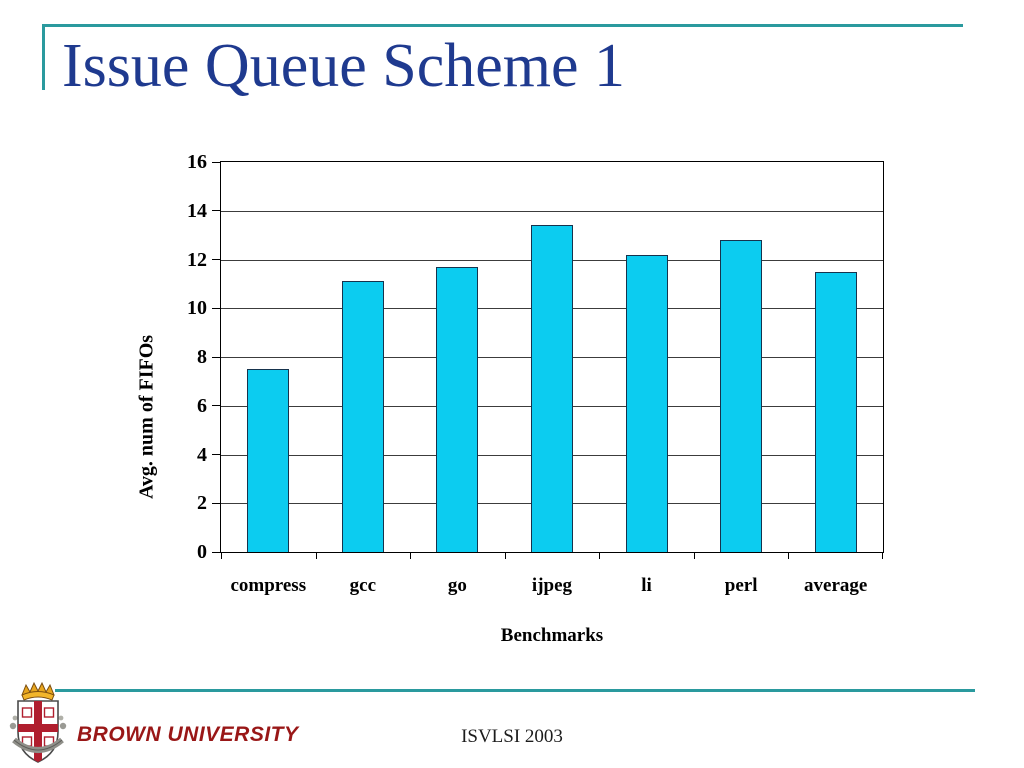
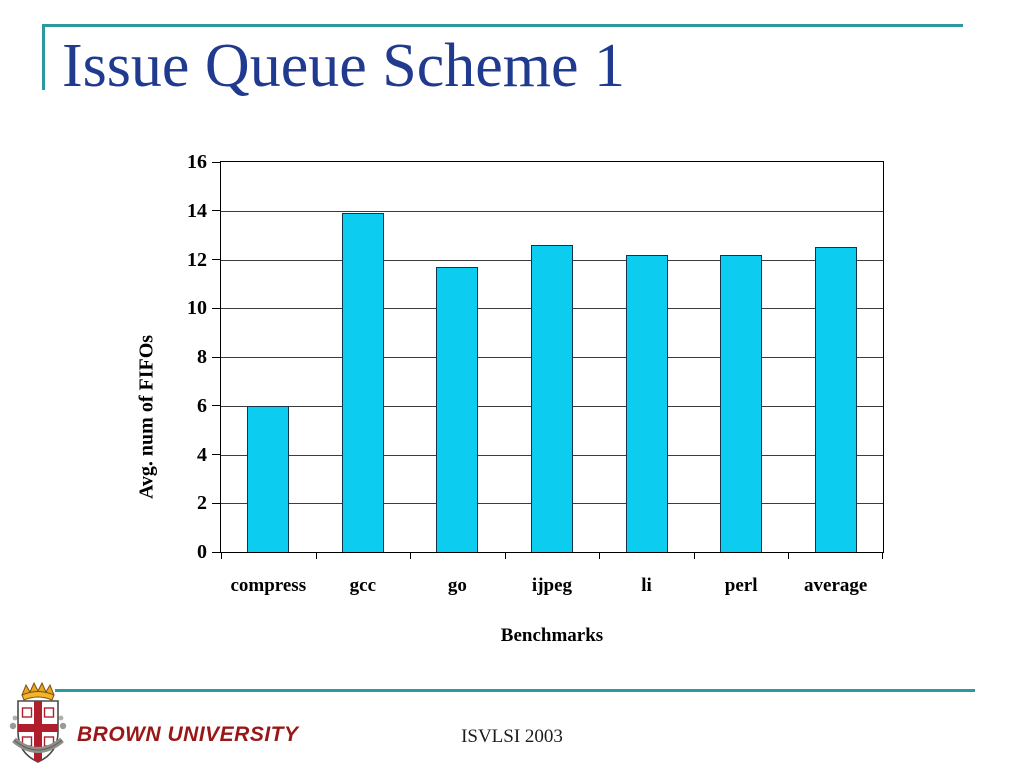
compress: 7.5 -> 6.0
gcc: 11.1 -> 13.9
ijpeg: 13.4 -> 12.6
perl: 12.8 -> 12.2
average: 11.5 -> 12.5
